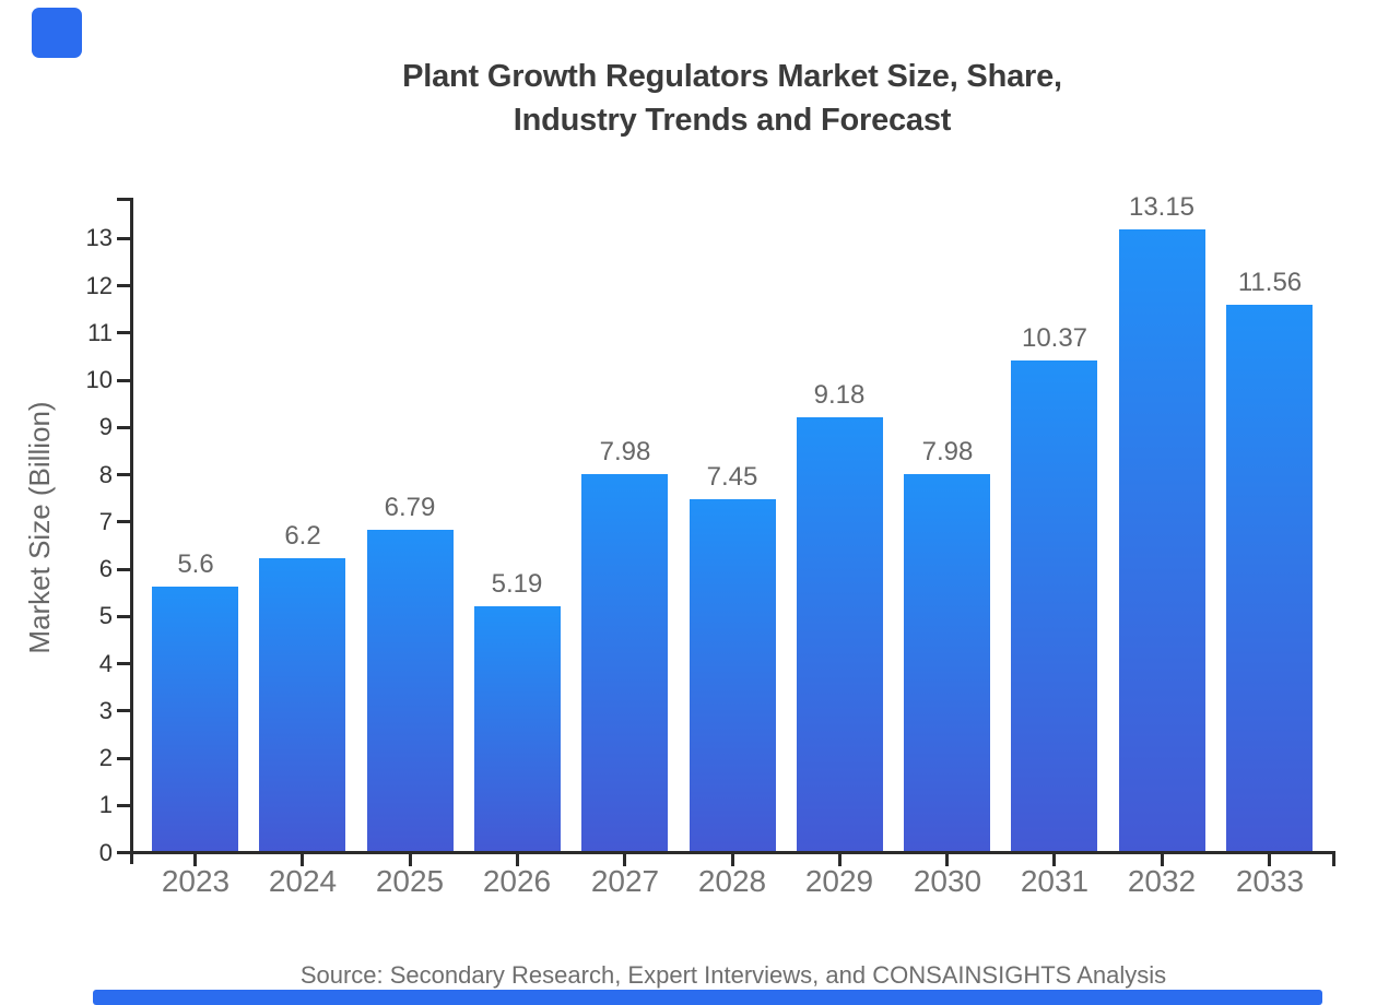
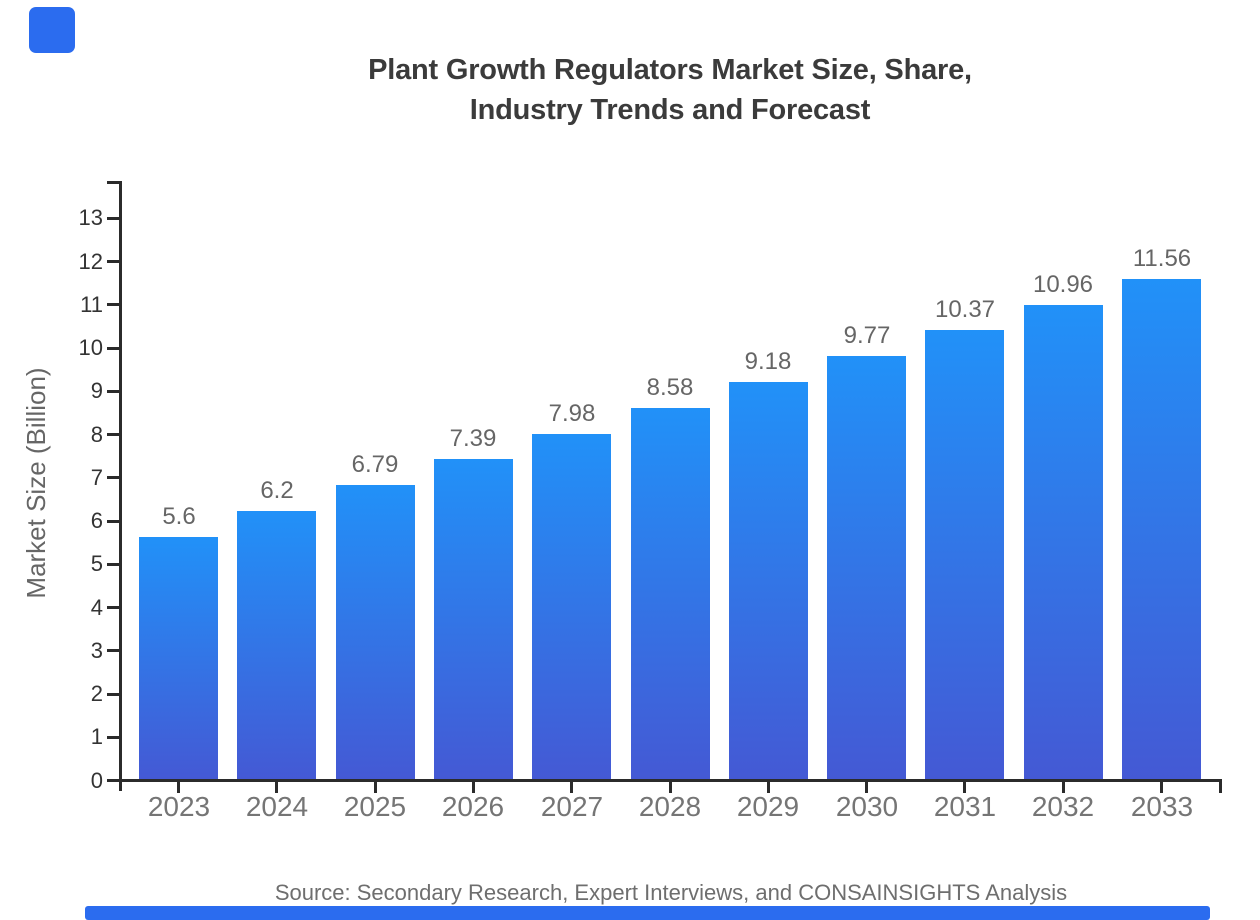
2026: 5.19 -> 7.39
2028: 7.45 -> 8.58
2030: 7.98 -> 9.77
2032: 13.15 -> 10.96
